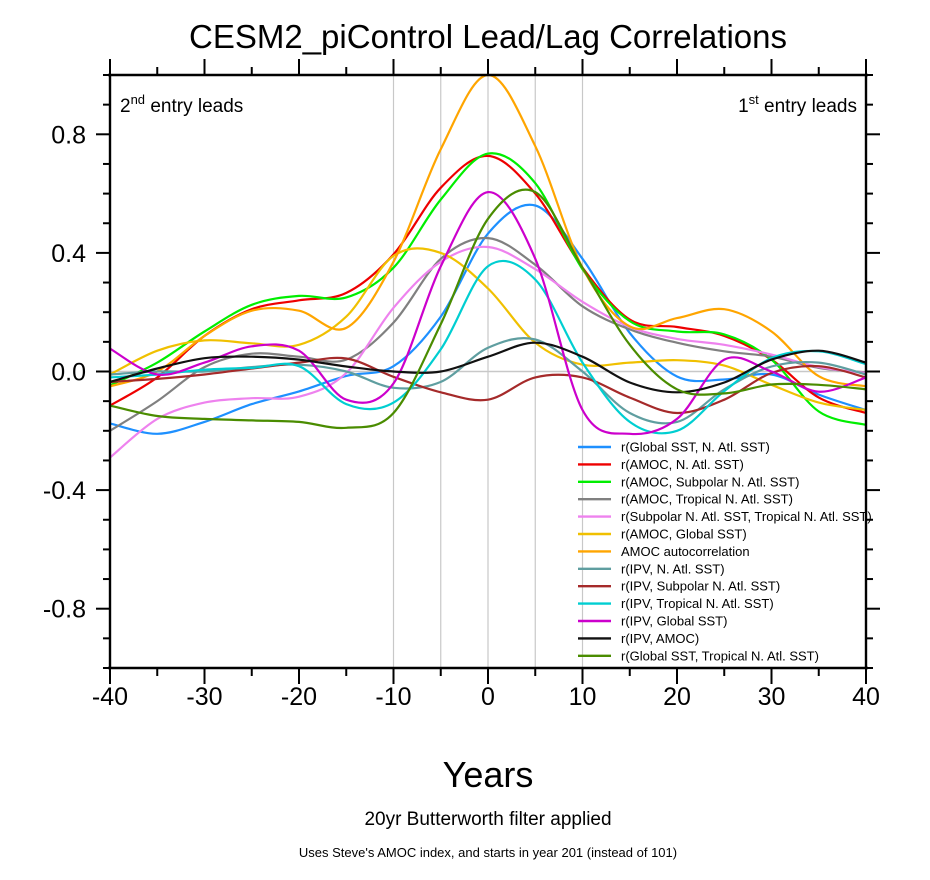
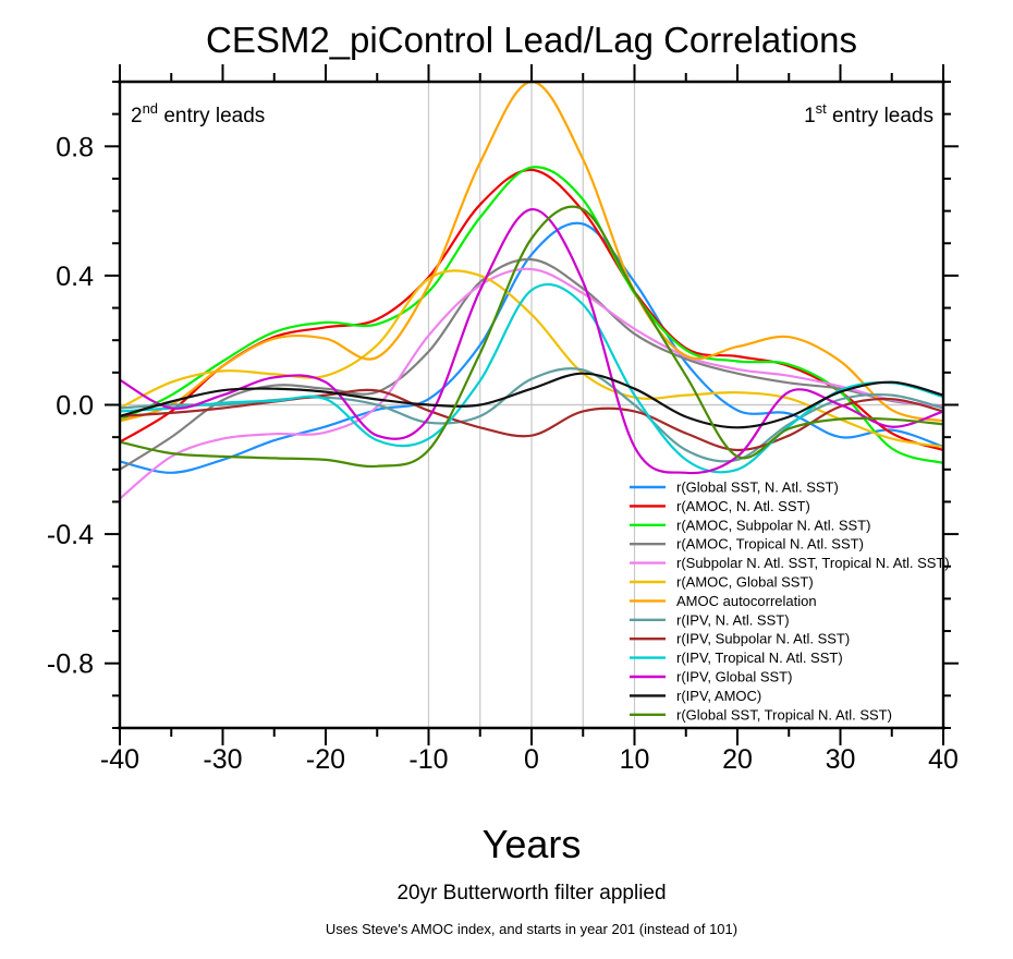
r(Global SST, Tropical N. Atl. SST)/20: -0.06 -> -0.16
r(Global SST, N. Atl. SST)/30: -0.01 -> -0.10
